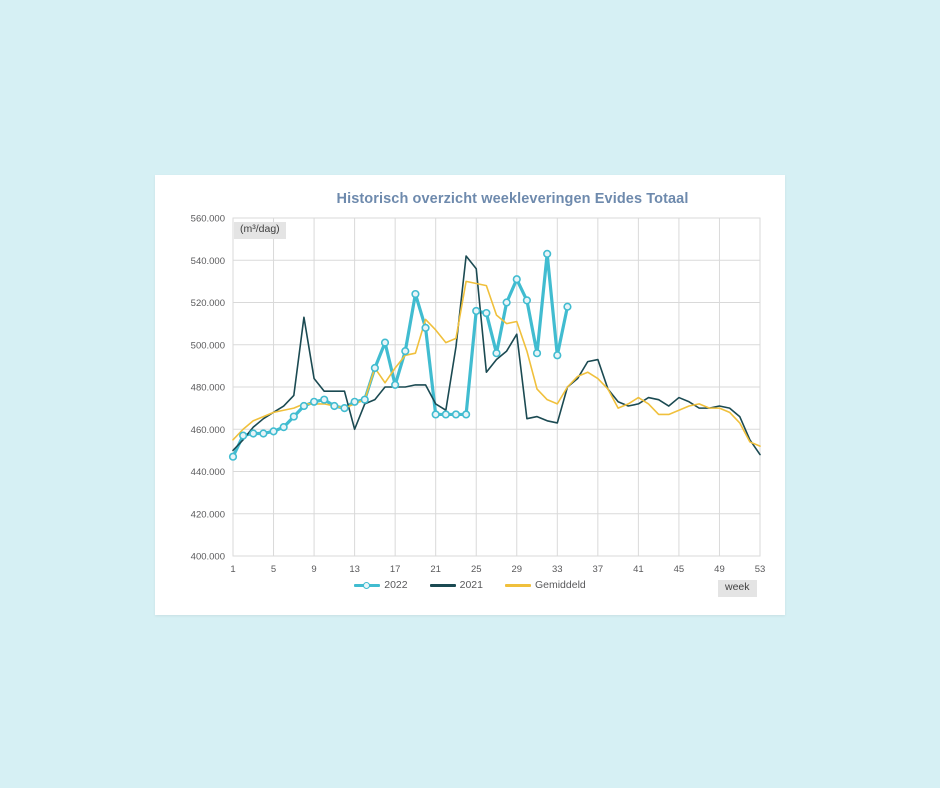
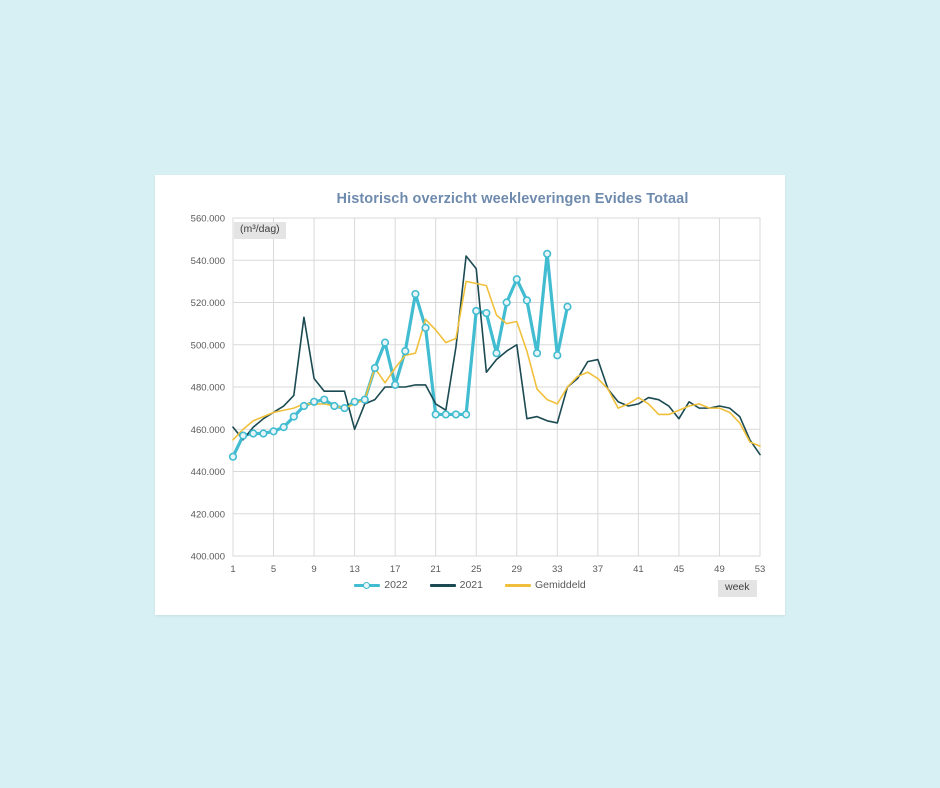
2021/1: 450000 -> 461000
2021/29: 505000 -> 500000
2021/45: 475000 -> 465000
